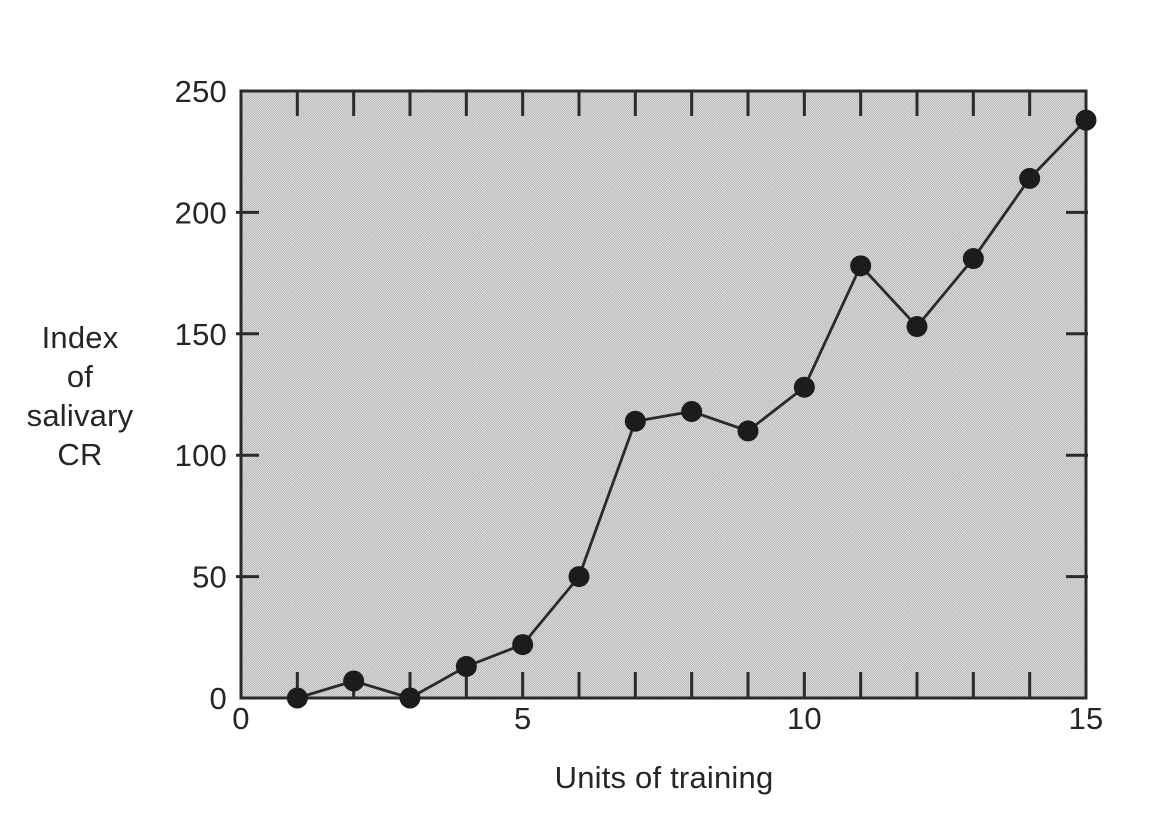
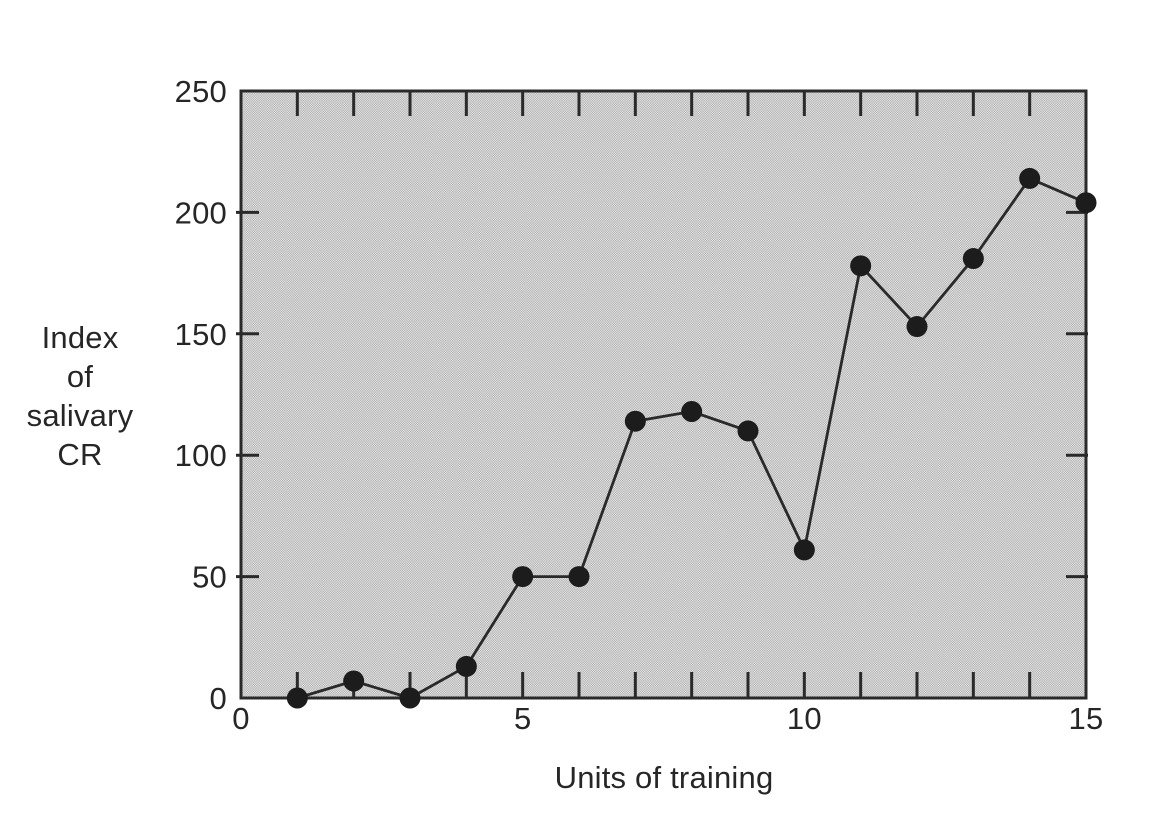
5: 22 -> 50
10: 128 -> 61
15: 238 -> 204
